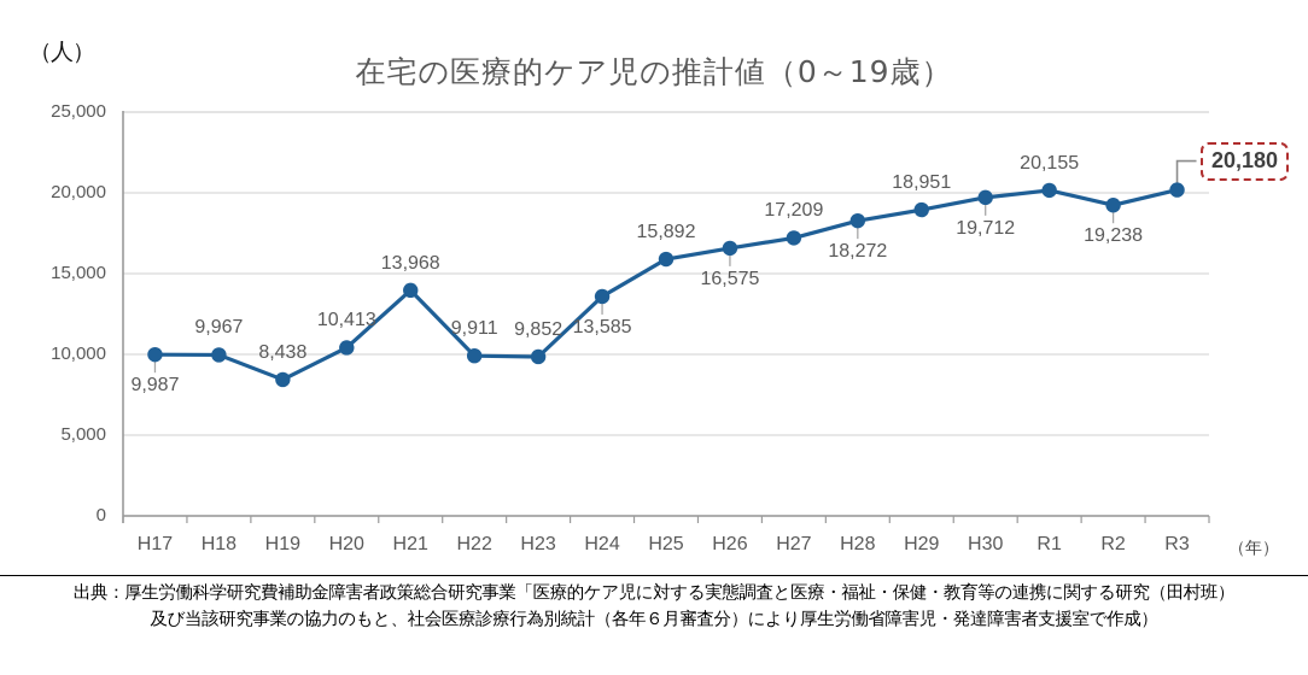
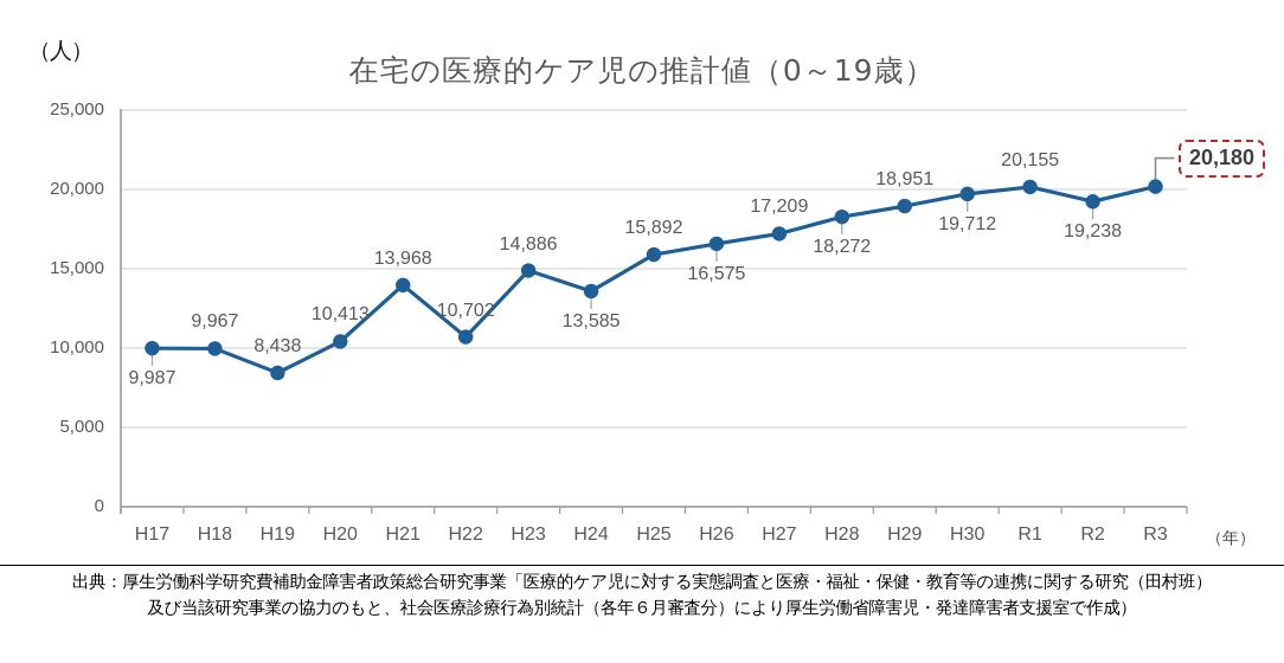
H22: 9,911 -> 10,702
H23: 9,852 -> 14,886
